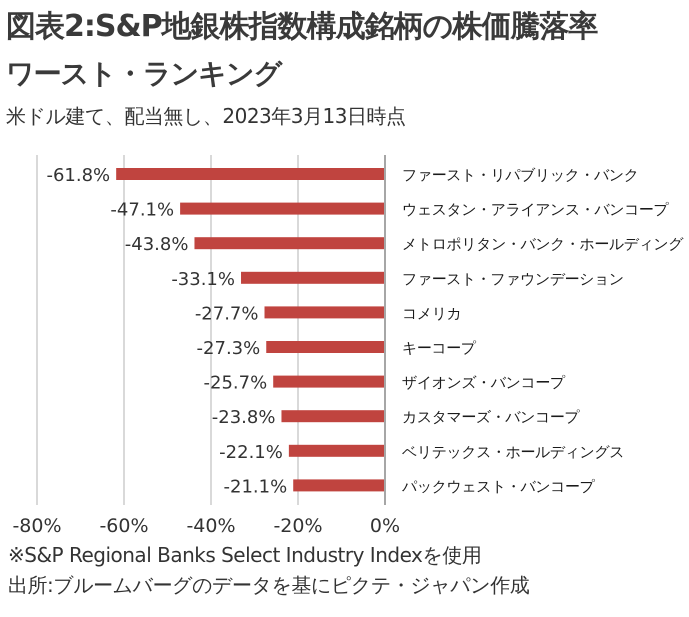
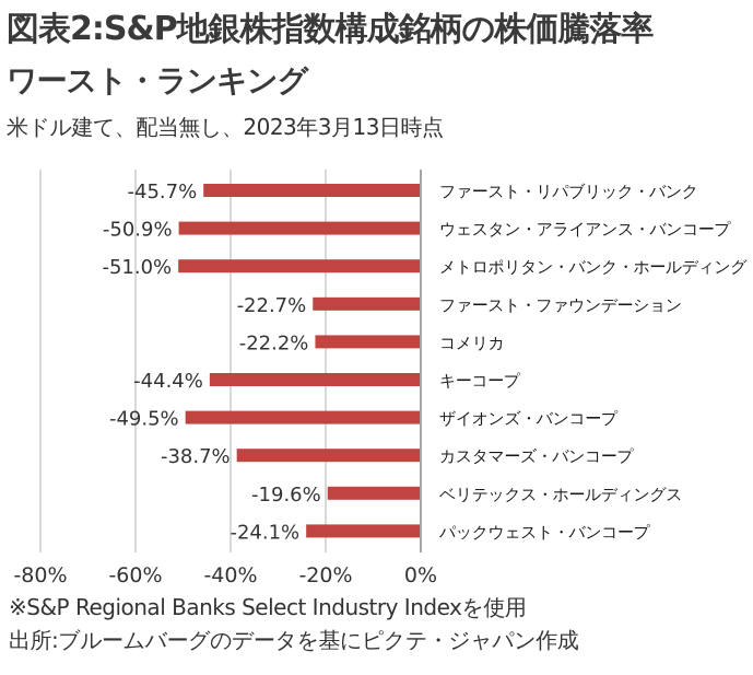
ファースト・リパブリック・バンク: -61.8% -> -45.7%
ウェスタン・アライアンス・バンコープ: -47.1% -> -50.9%
メトロポリタン・バンク・ホールディング: -43.8% -> -51.0%
ファースト・ファウンデーション: -33.1% -> -22.7%
コメリカ: -27.7% -> -22.2%
キーコープ: -27.3% -> -44.4%
ザイオンズ・バンコープ: -25.7% -> -49.5%
カスタマーズ・バンコープ: -23.8% -> -38.7%
ベリテックス・ホールディングス: -22.1% -> -19.6%
パックウェスト・バンコープ: -21.1% -> -24.1%
